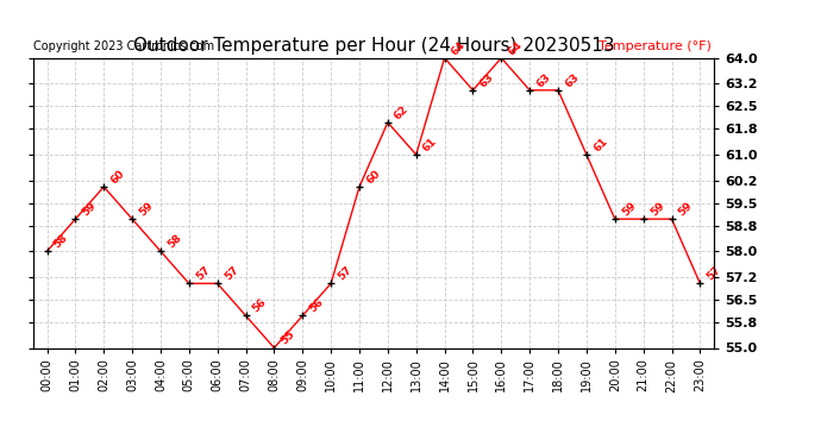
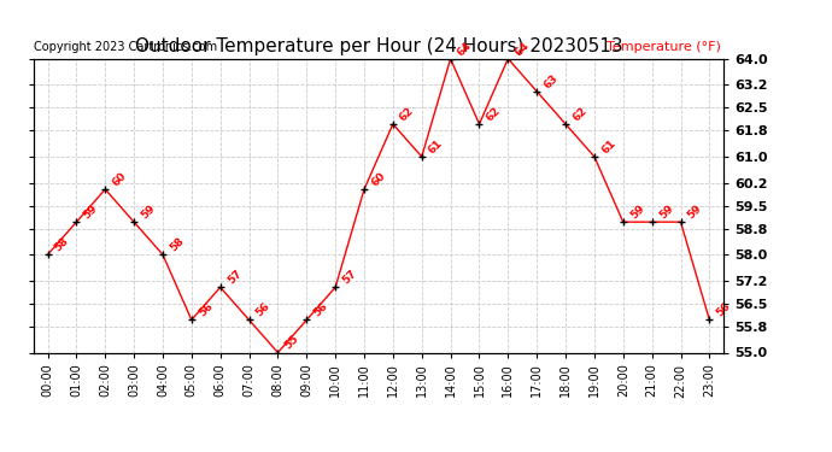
05:00: 57 -> 56
15:00: 63 -> 62
18:00: 63 -> 62
23:00: 57 -> 56
